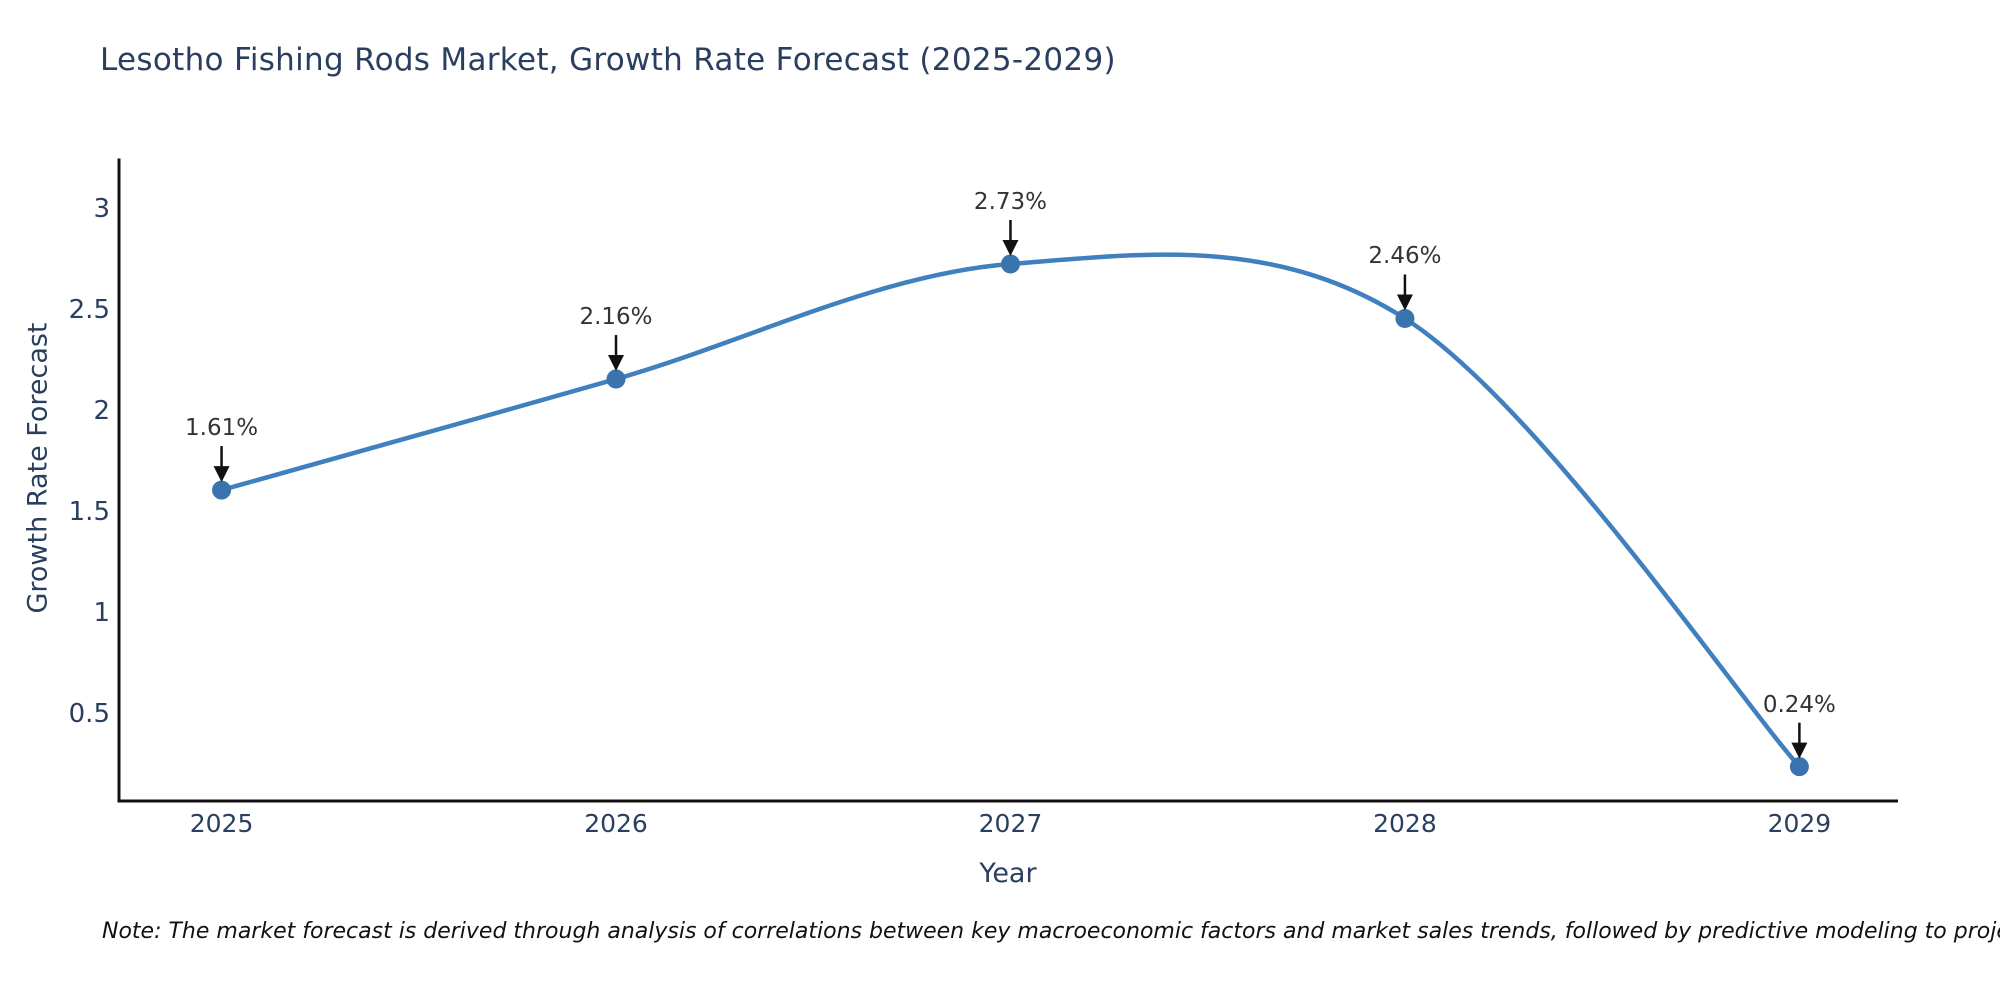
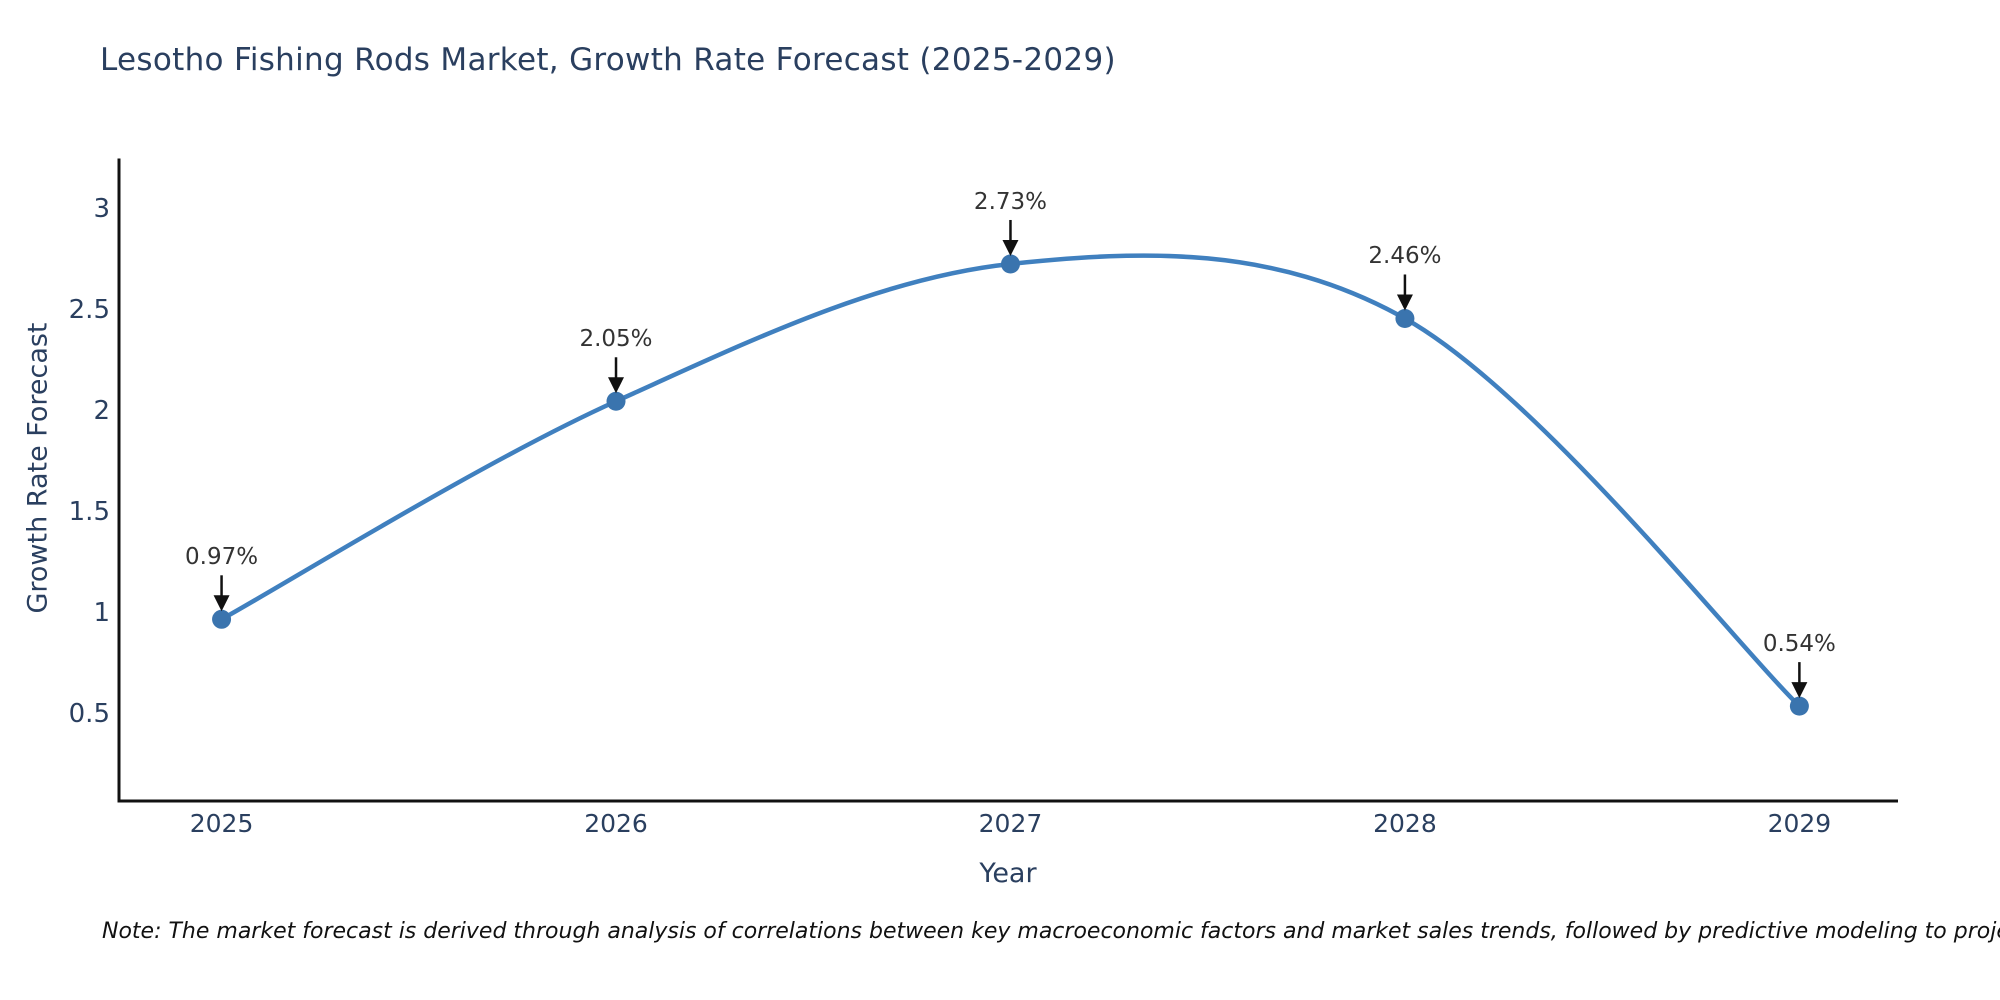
2025: 1.61% -> 0.97%
2026: 2.16% -> 2.05%
2029: 0.24% -> 0.54%
